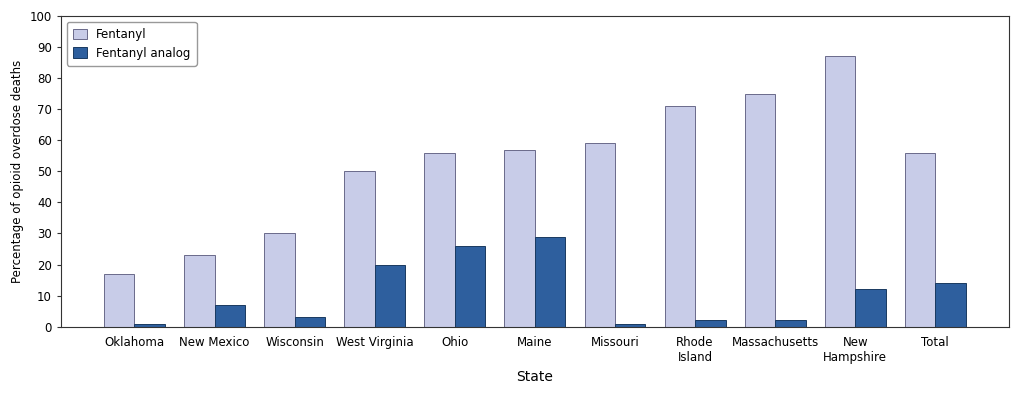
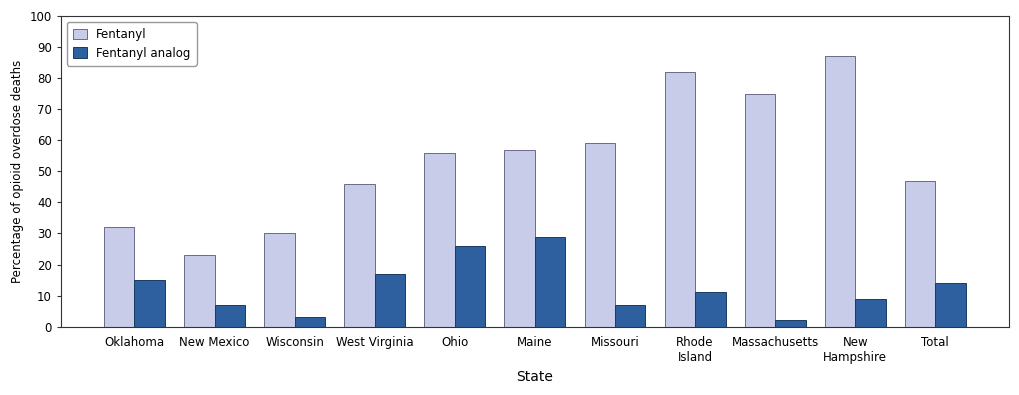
Fentanyl/Oklahoma: 17 -> 32
Fentanyl analog/Oklahoma: 1 -> 15
Fentanyl/West Virginia: 50 -> 46
Fentanyl analog/West Virginia: 20 -> 17
Fentanyl analog/Missouri: 1 -> 7
Fentanyl/Rhode Island: 71 -> 82
Fentanyl analog/Rhode Island: 2 -> 11
Fentanyl analog/New Hampshire: 12 -> 9
Fentanyl/Total: 56 -> 47
